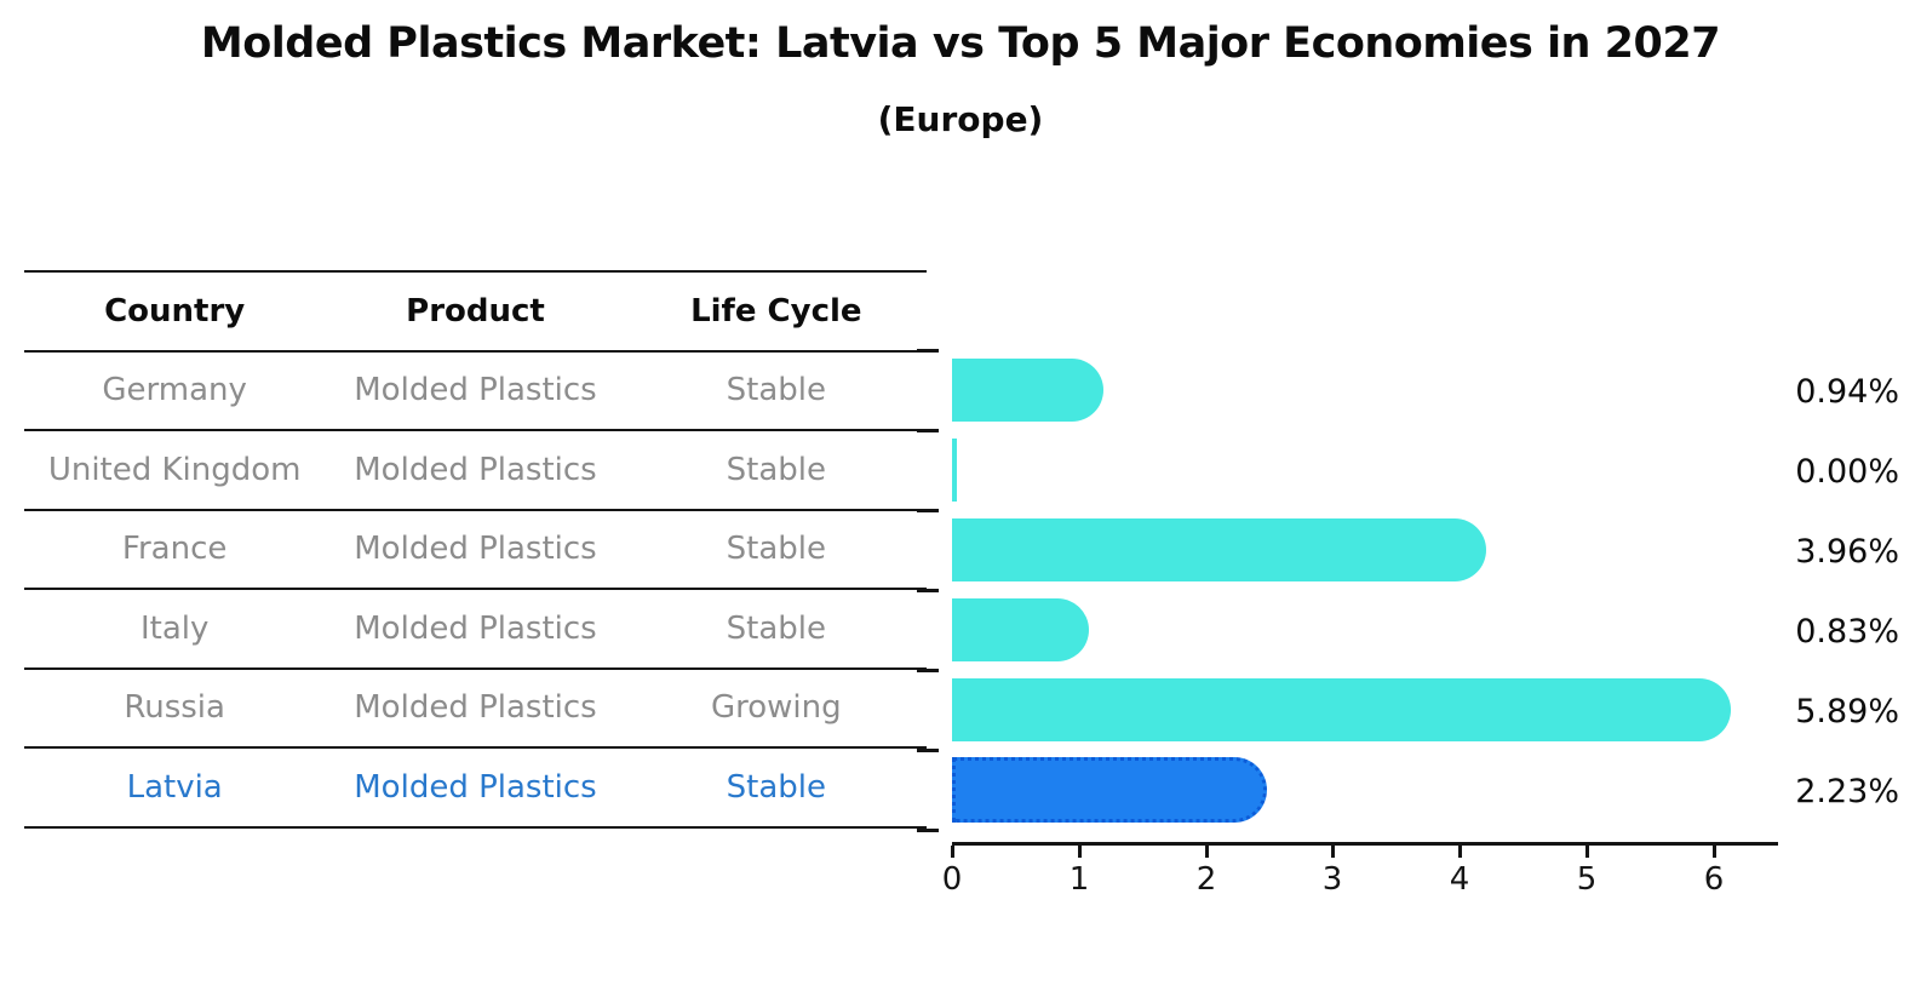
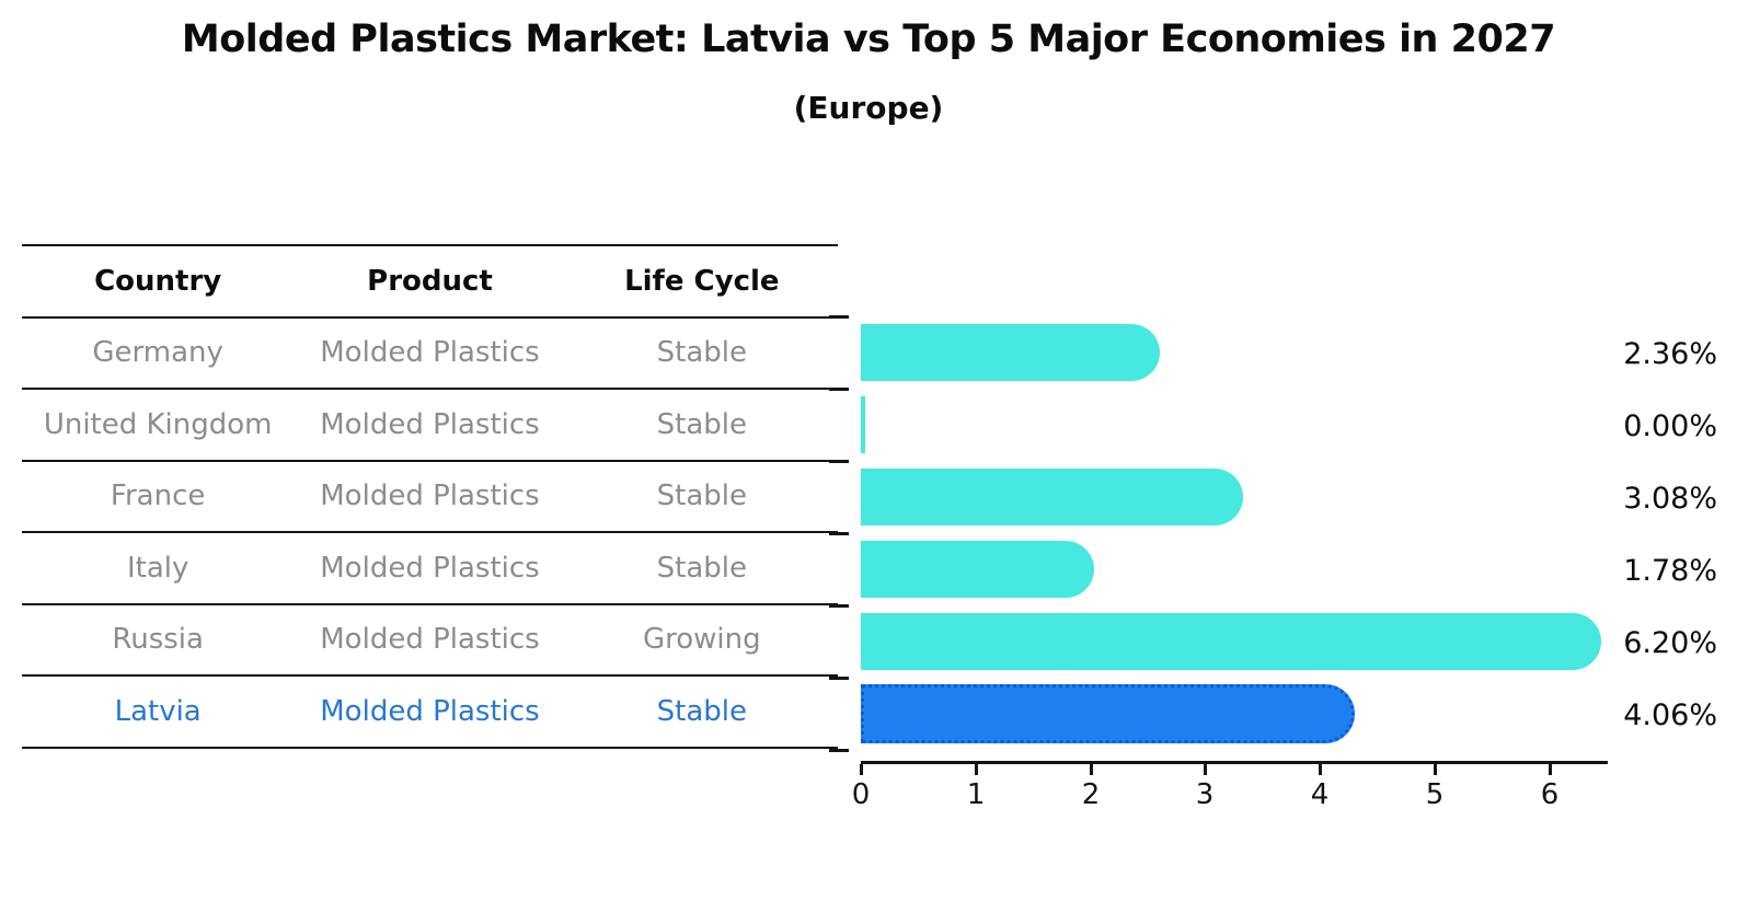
Germany: 0.94% -> 2.36%
France: 3.96% -> 3.08%
Italy: 0.83% -> 1.78%
Russia: 5.89% -> 6.20%
Latvia: 2.23% -> 4.06%
